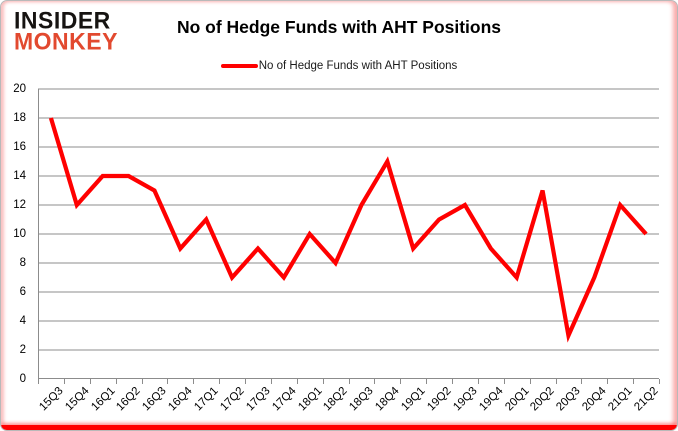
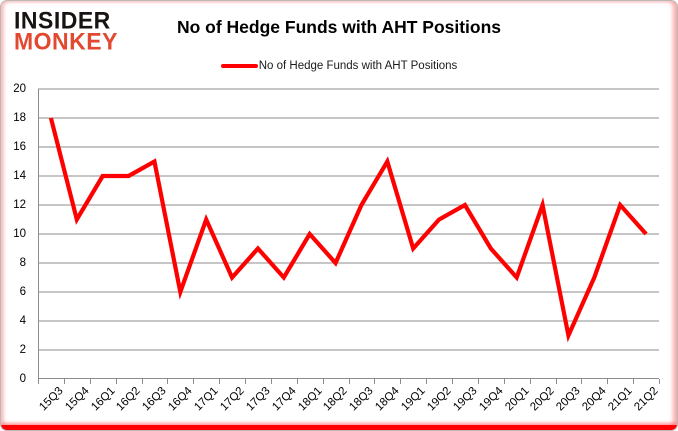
15Q4: 12 -> 11
16Q3: 13 -> 15
16Q4: 9 -> 6
20Q2: 13 -> 12
